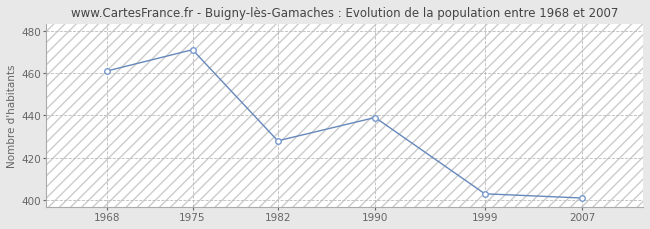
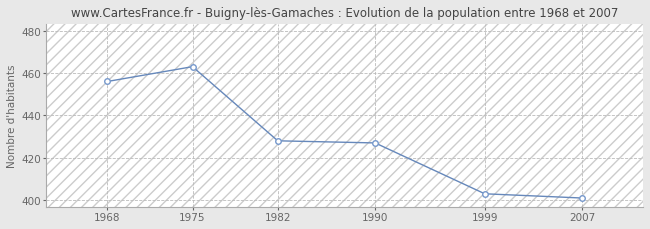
1968: 461 -> 456
1975: 471 -> 463
1990: 439 -> 427
